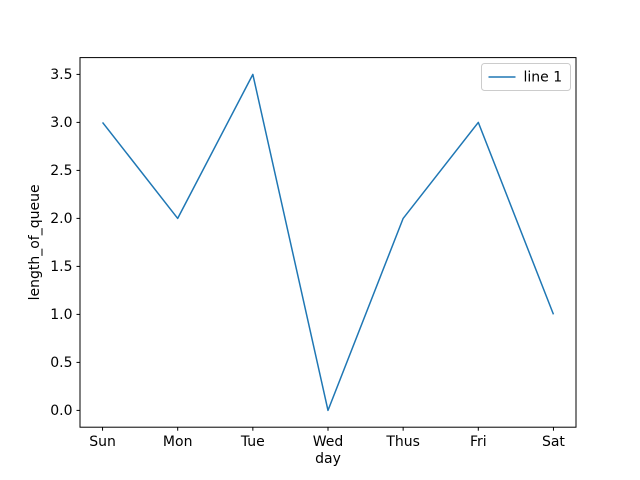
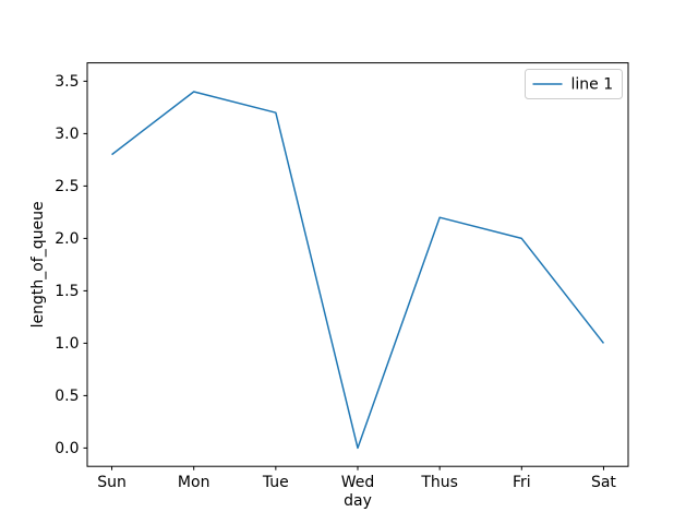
Sun: 3.0 -> 2.8
Mon: 2.0 -> 3.4
Tue: 3.5 -> 3.2
Thus: 2.0 -> 2.2
Fri: 3.0 -> 2.0
